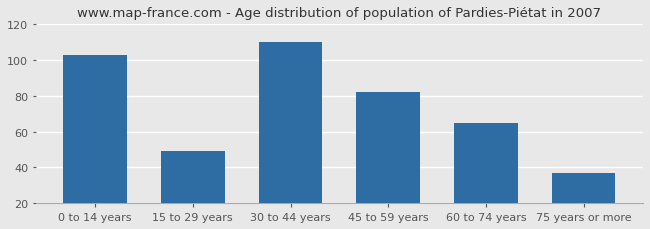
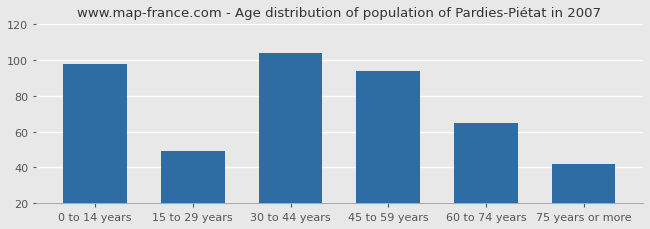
0 to 14 years: 103 -> 98
30 to 44 years: 110 -> 104
45 to 59 years: 82 -> 94
75 years or more: 37 -> 42
